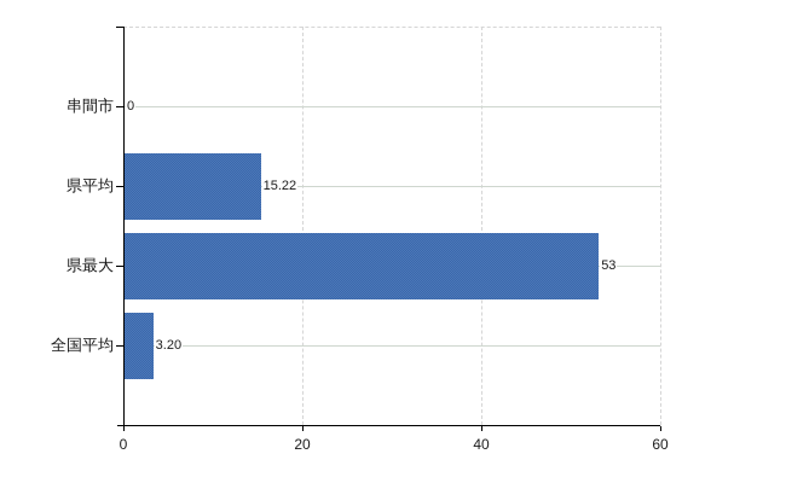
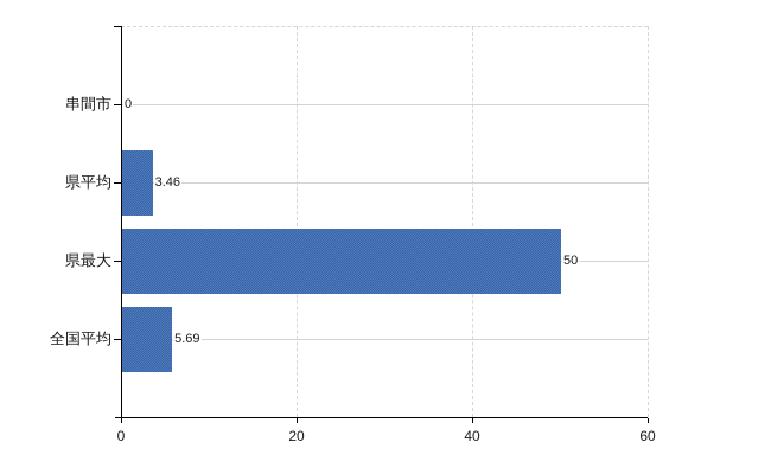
県平均: 15.22 -> 3.46
県最大: 53 -> 50
全国平均: 3.20 -> 5.69
